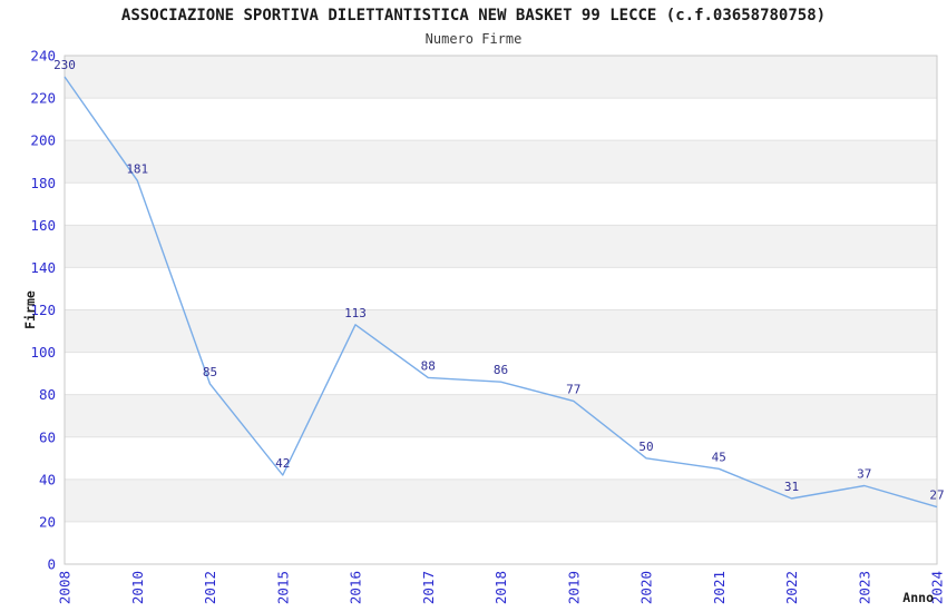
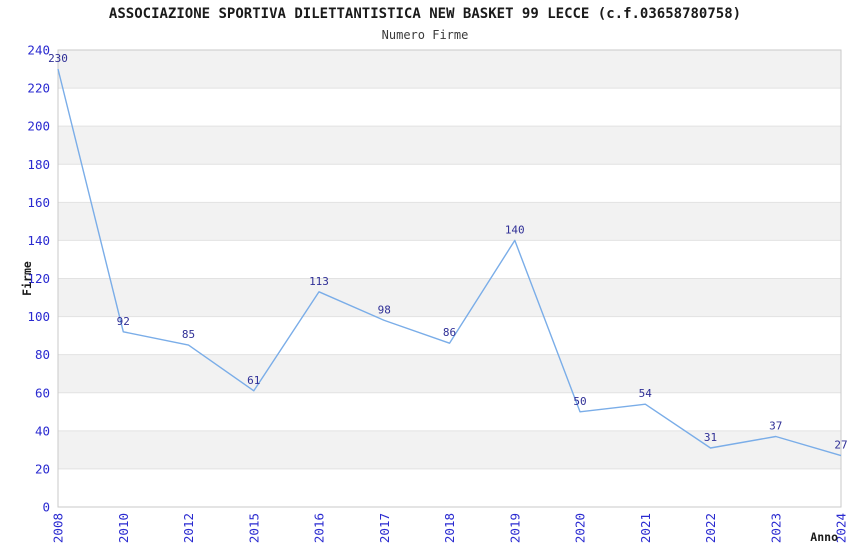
2010: 181 -> 92
2015: 42 -> 61
2017: 88 -> 98
2019: 77 -> 140
2021: 45 -> 54
